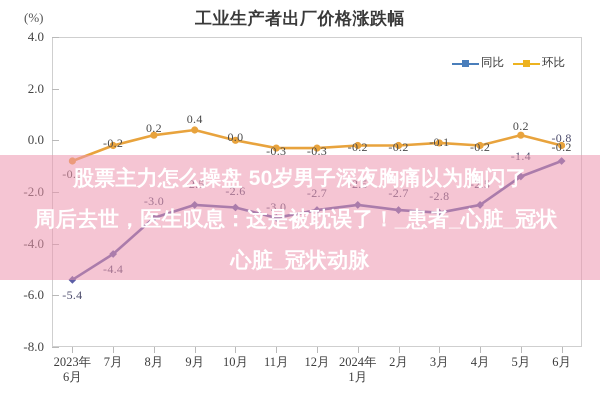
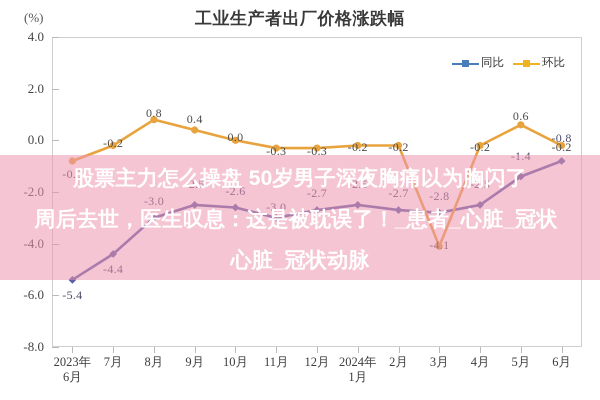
环比/8月: 0.2 -> 0.8
环比/3月: -0.1 -> -4.1
环比/5月: 0.2 -> 0.6
